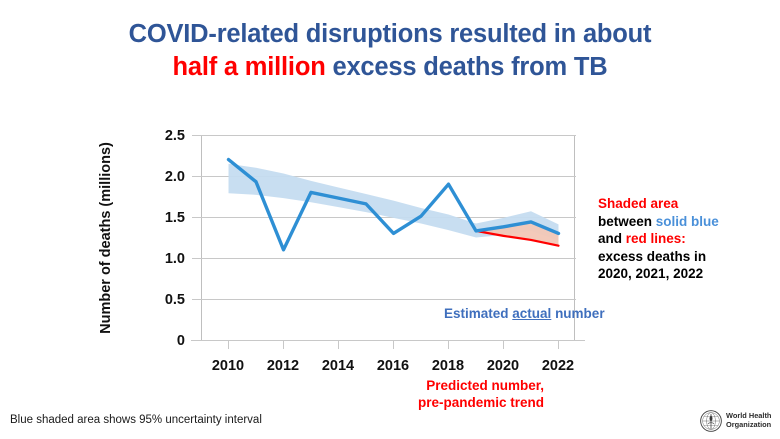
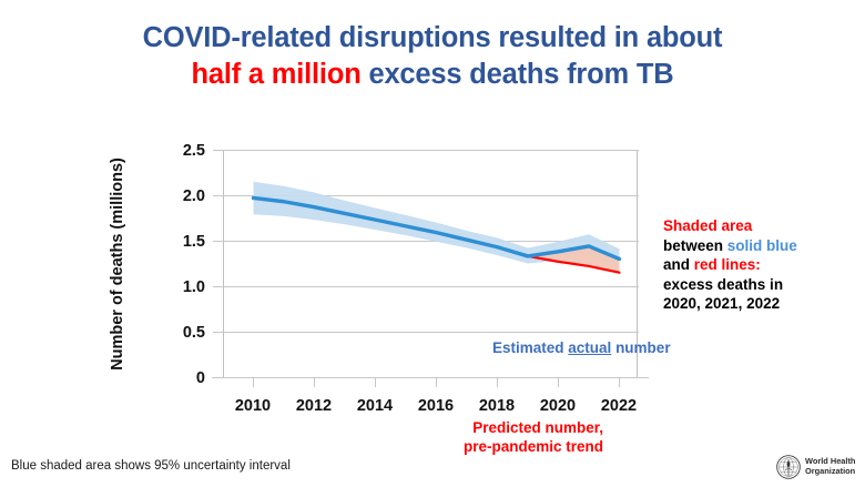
Estimated actual number/2010: 2.2 -> 2.0
Estimated actual number/2012: 1.1 -> 1.9
Estimated actual number/2016: 1.3 -> 1.6
Estimated actual number/2018: 1.9 -> 1.4
